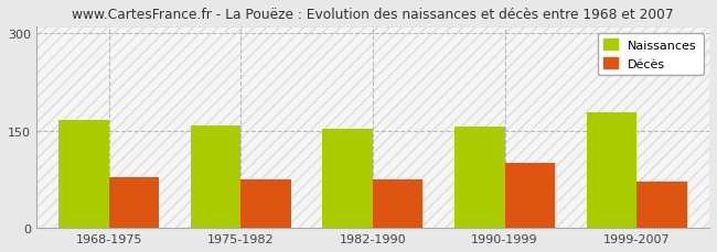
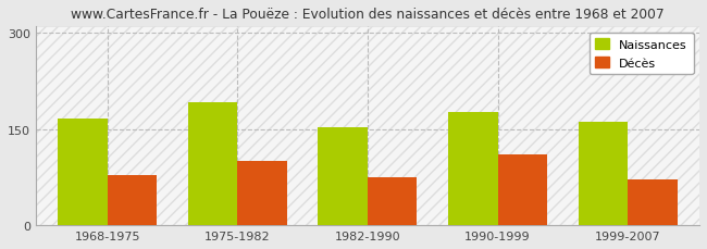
Naissances/1975-1982: 158 -> 192
Décès/1975-1982: 75 -> 100
Naissances/1990-1999: 156 -> 176
Décès/1990-1999: 100 -> 110
Naissances/1999-2007: 178 -> 162
